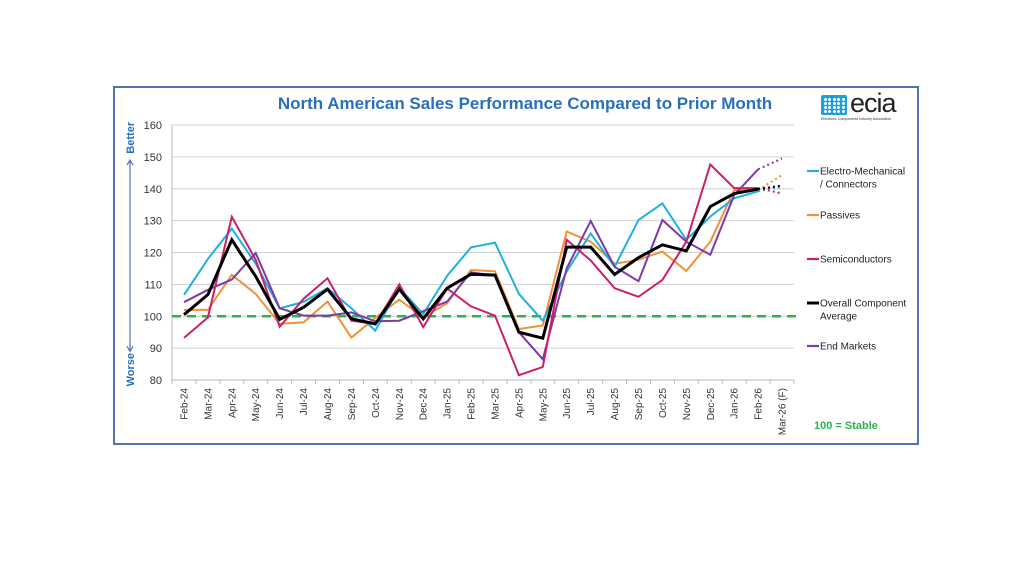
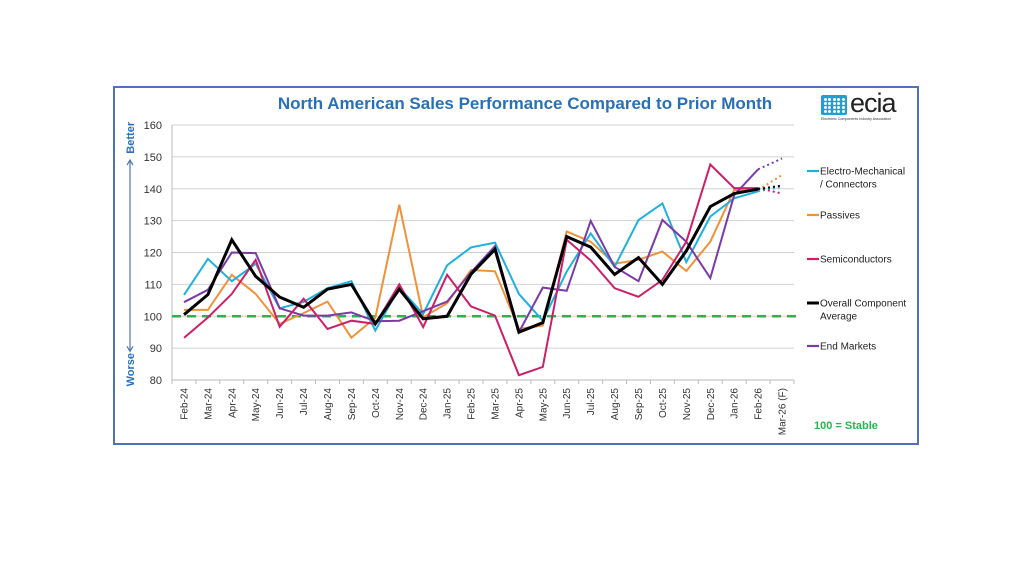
Electro-Mechanical / Connectors/Apr-24: 128 -> 111
Semiconductors/Apr-24: 131 -> 107
End Markets/Apr-24: 112 -> 120
Overall Component Average/Jun-24: 99 -> 106
Passives/Jul-24: 98 -> 101
Semiconductors/Aug-24: 112 -> 96
Electro-Mechanical / Connectors/Sep-24: 102 -> 111
Overall Component Average/Sep-24: 99 -> 110
Passives/Nov-24: 105 -> 135
Electro-Mechanical / Connectors/Jan-25: 113 -> 116
Semiconductors/Jan-25: 109 -> 113
Overall Component Average/Jan-25: 109 -> 100
Overall Component Average/Mar-25: 113 -> 121
End Markets/Mar-25: 113 -> 122
Overall Component Average/May-25: 93 -> 98
End Markets/May-25: 86 -> 109
Overall Component Average/Jun-25: 122 -> 125
End Markets/Jun-25: 115 -> 108
Overall Component Average/Oct-25: 122 -> 110
Electro-Mechanical / Connectors/Nov-25: 124 -> 117
End Markets/Dec-25: 119 -> 112
